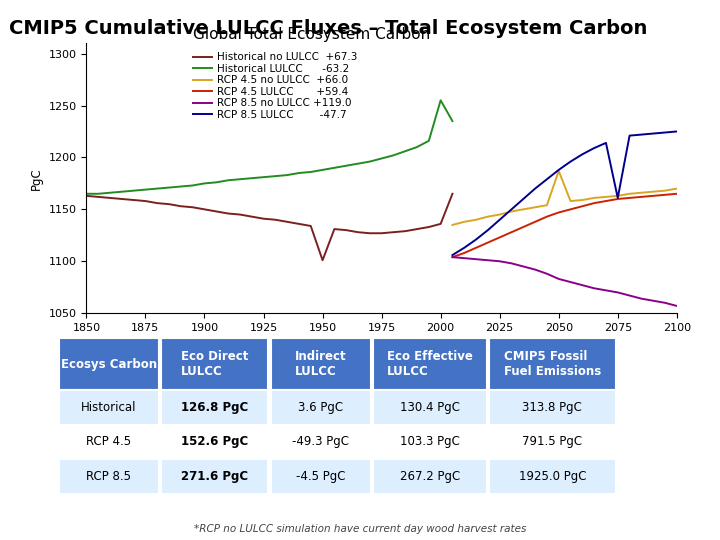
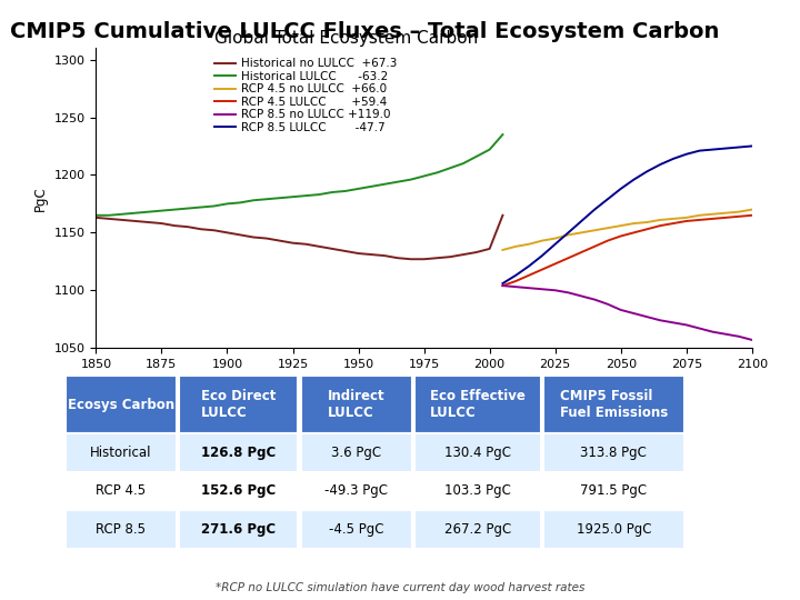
Historical no LULCC +67.3/1950: 1101 -> 1132
Historical LULCC -63.2/2000: 1255 -> 1222
RCP 4.5 no LULCC +66.0/2050: 1187 -> 1156
RCP 8.5 LULCC -47.7/2075: 1161 -> 1218
